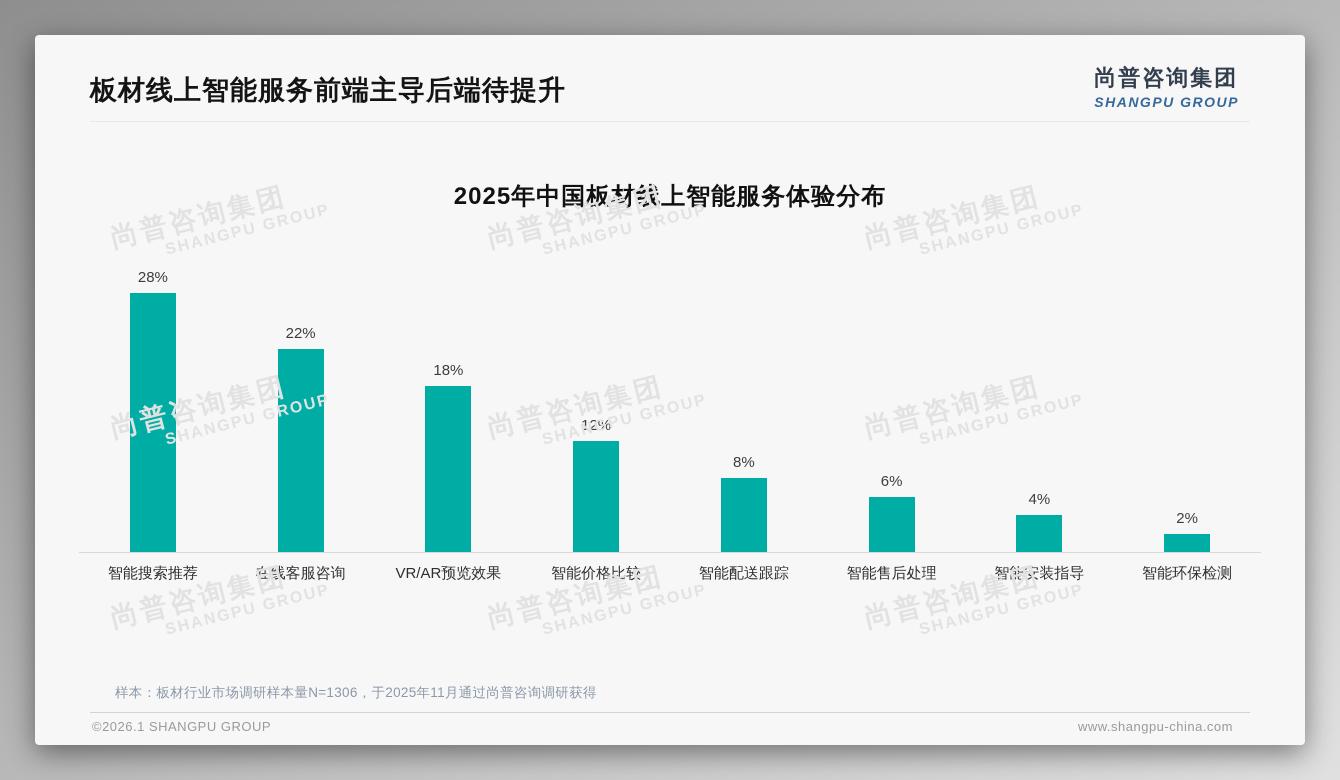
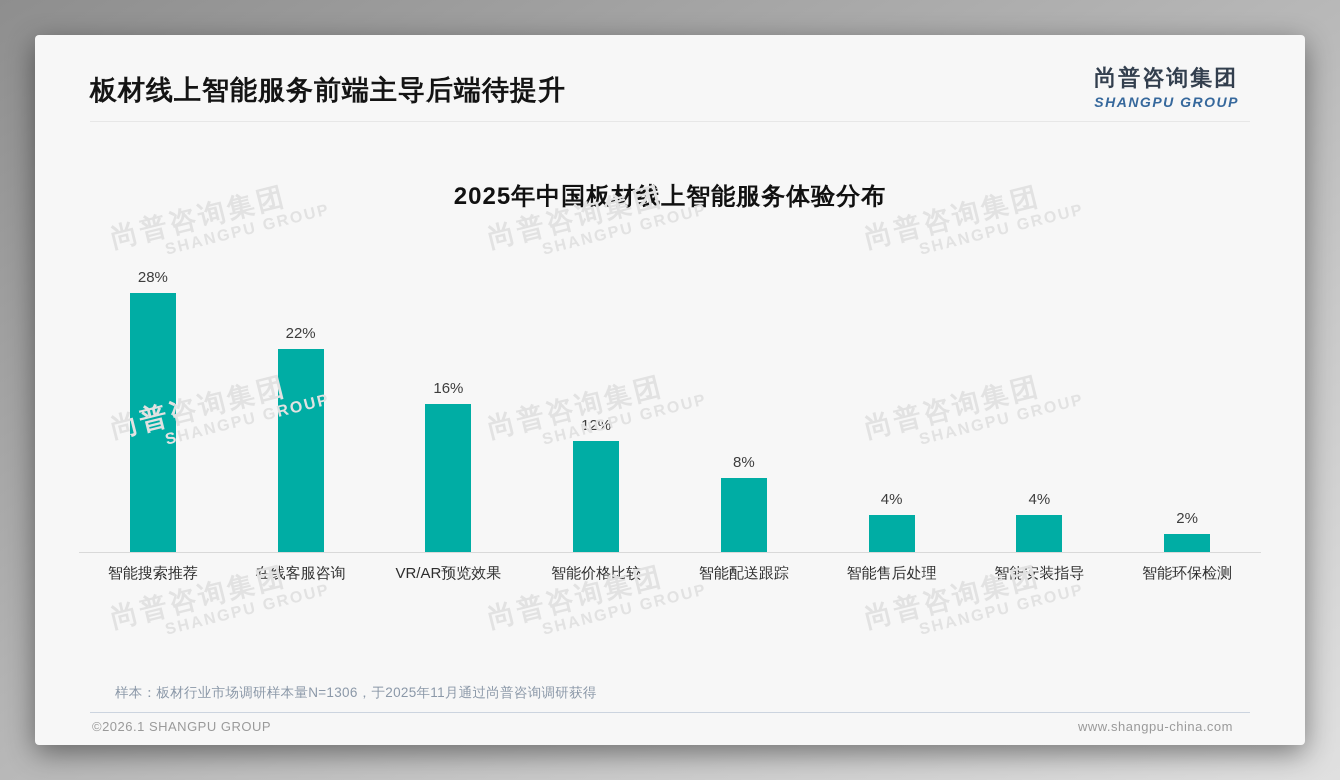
VR/AR预览效果: 18% -> 16%
智能售后处理: 6% -> 4%
